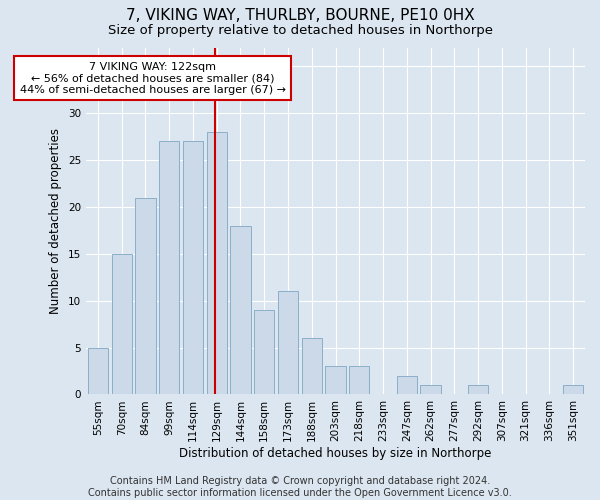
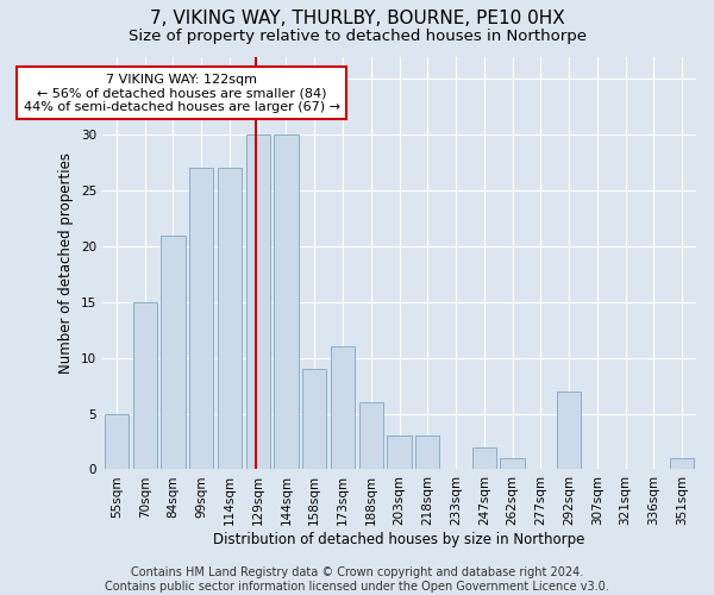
129sqm: 28 -> 30
144sqm: 18 -> 30
292sqm: 1 -> 7
